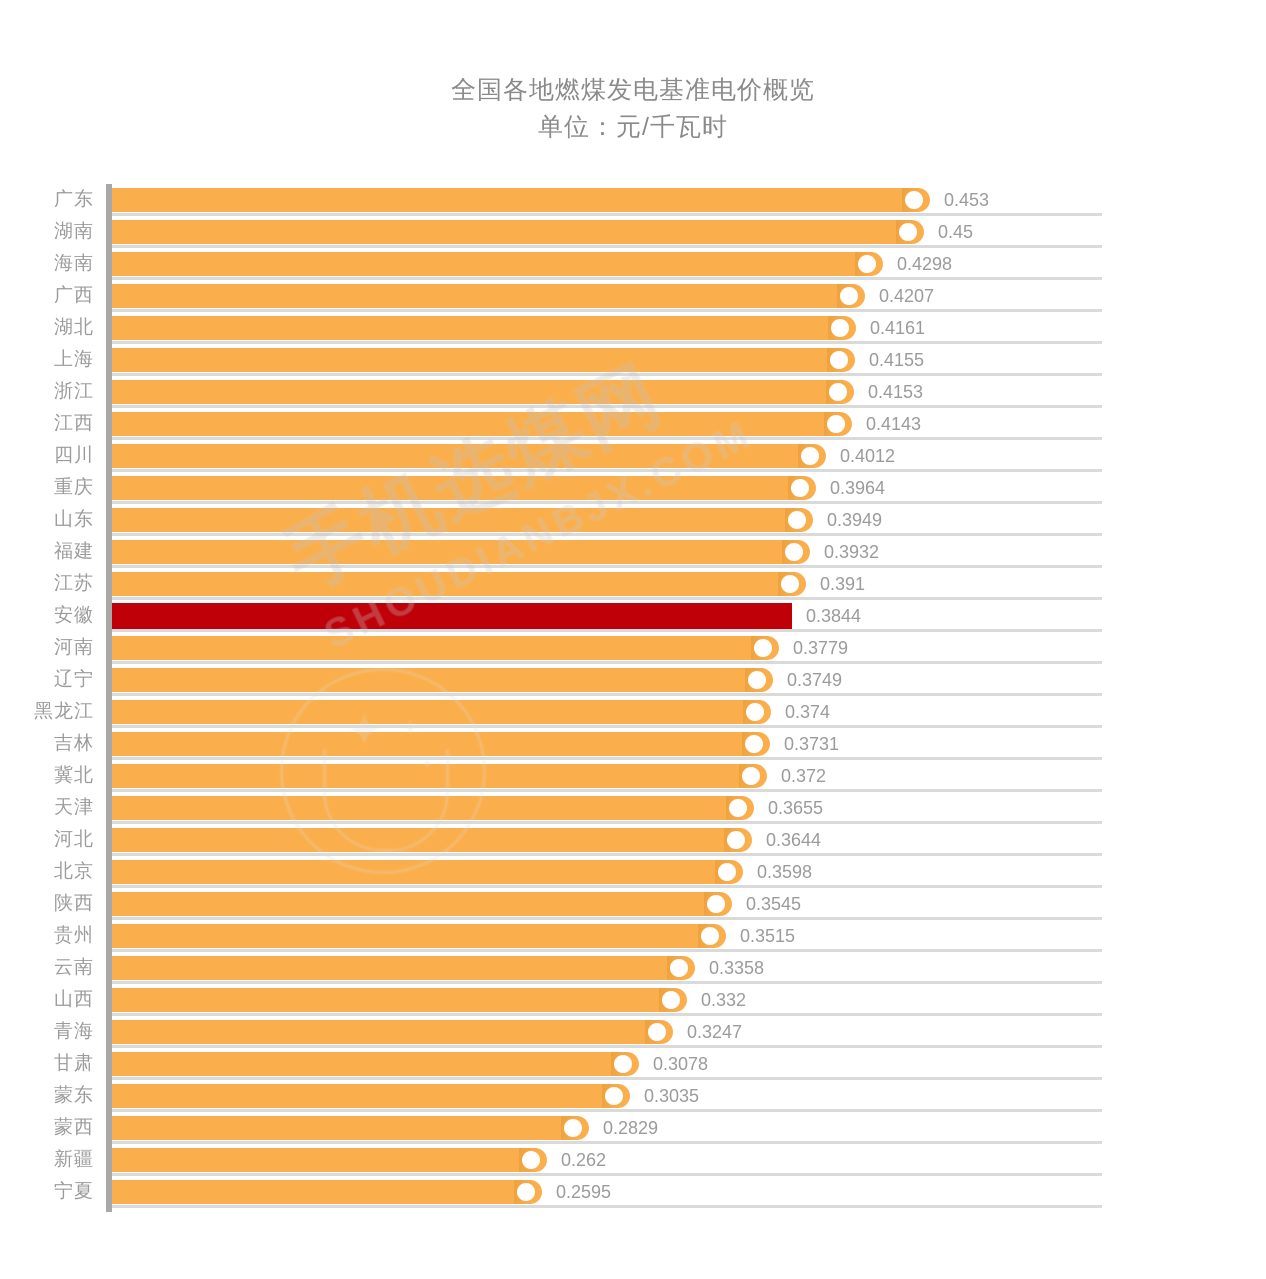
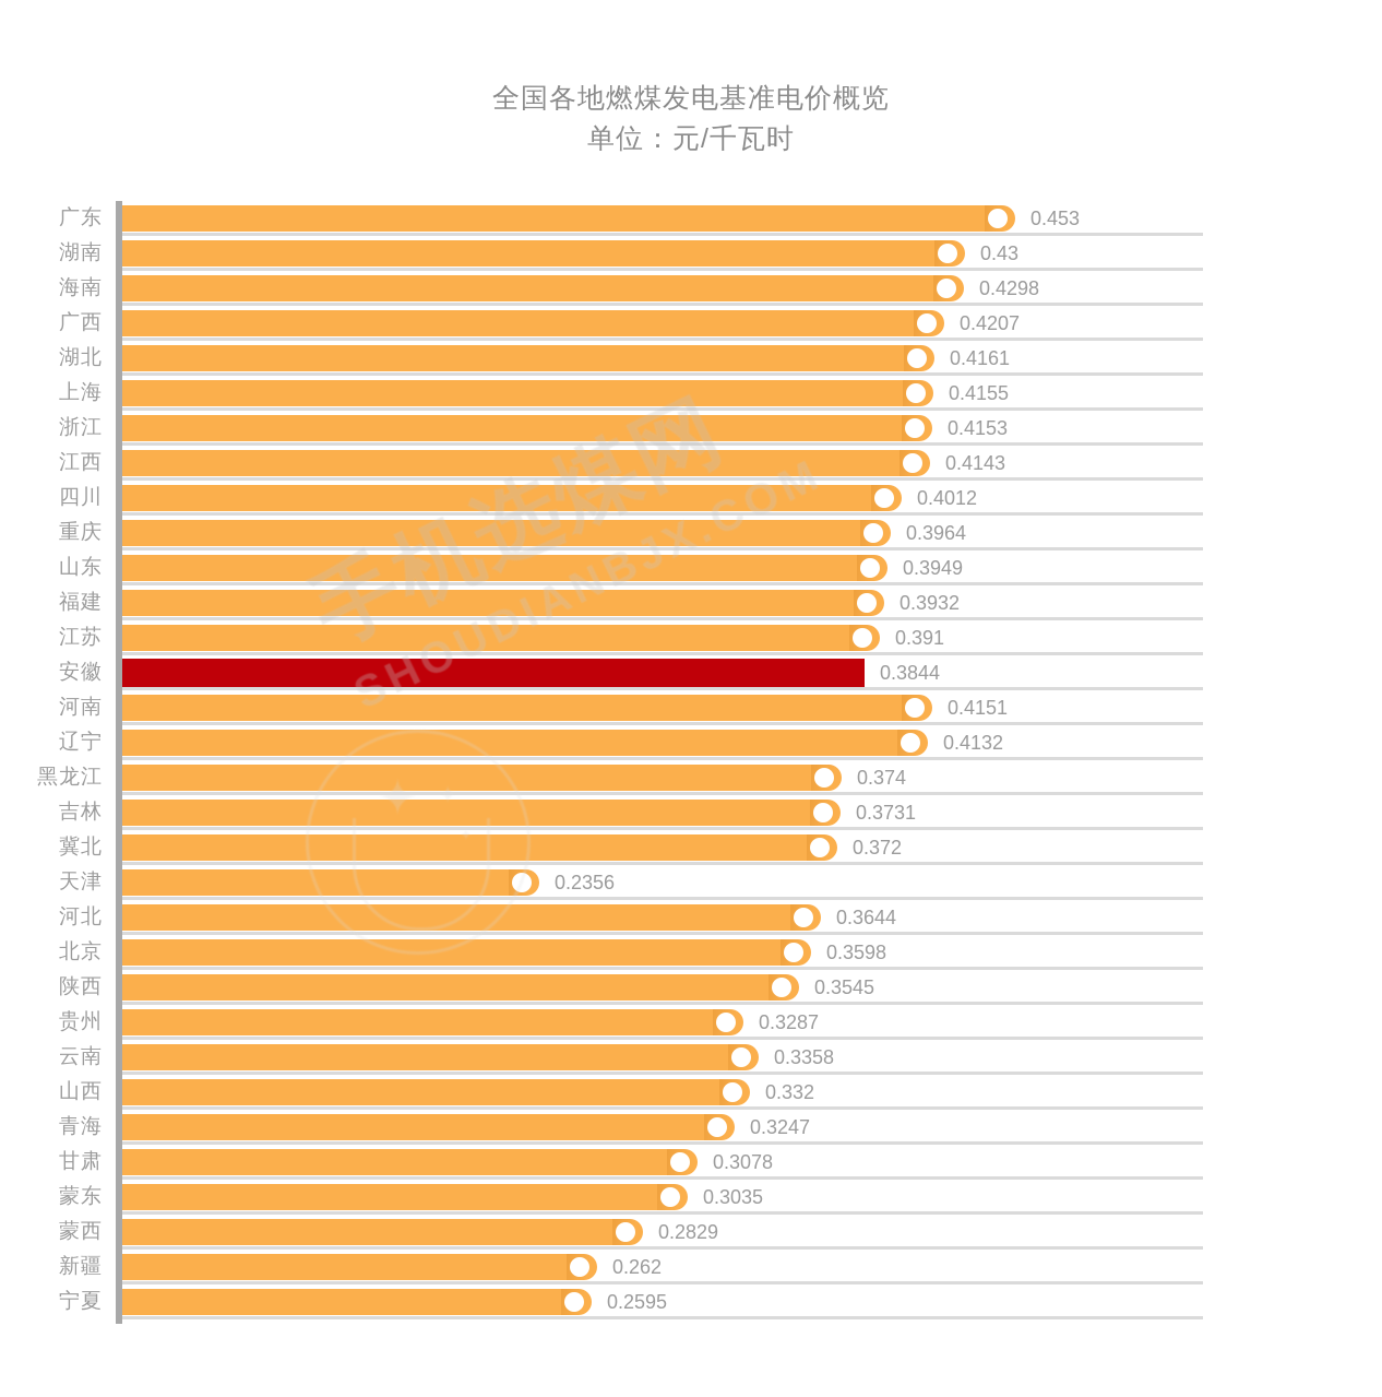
湖南: 0.45 -> 0.43
河南: 0.3779 -> 0.4151
辽宁: 0.3749 -> 0.4132
天津: 0.3655 -> 0.2356
贵州: 0.3515 -> 0.3287
